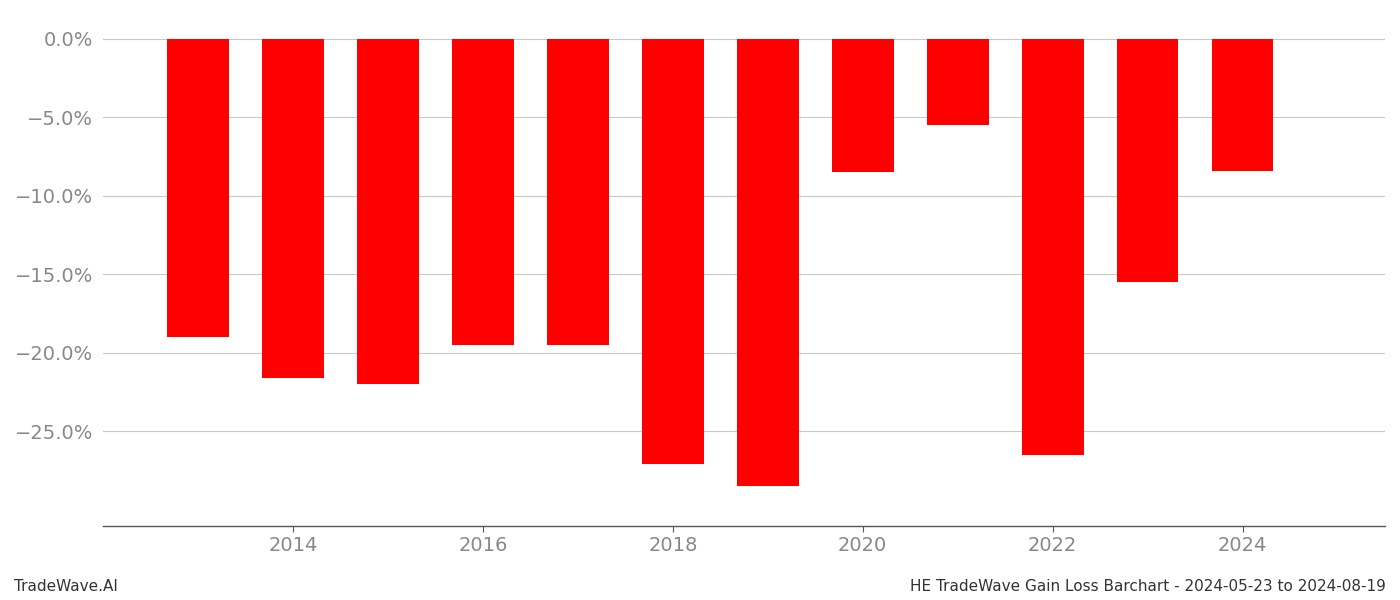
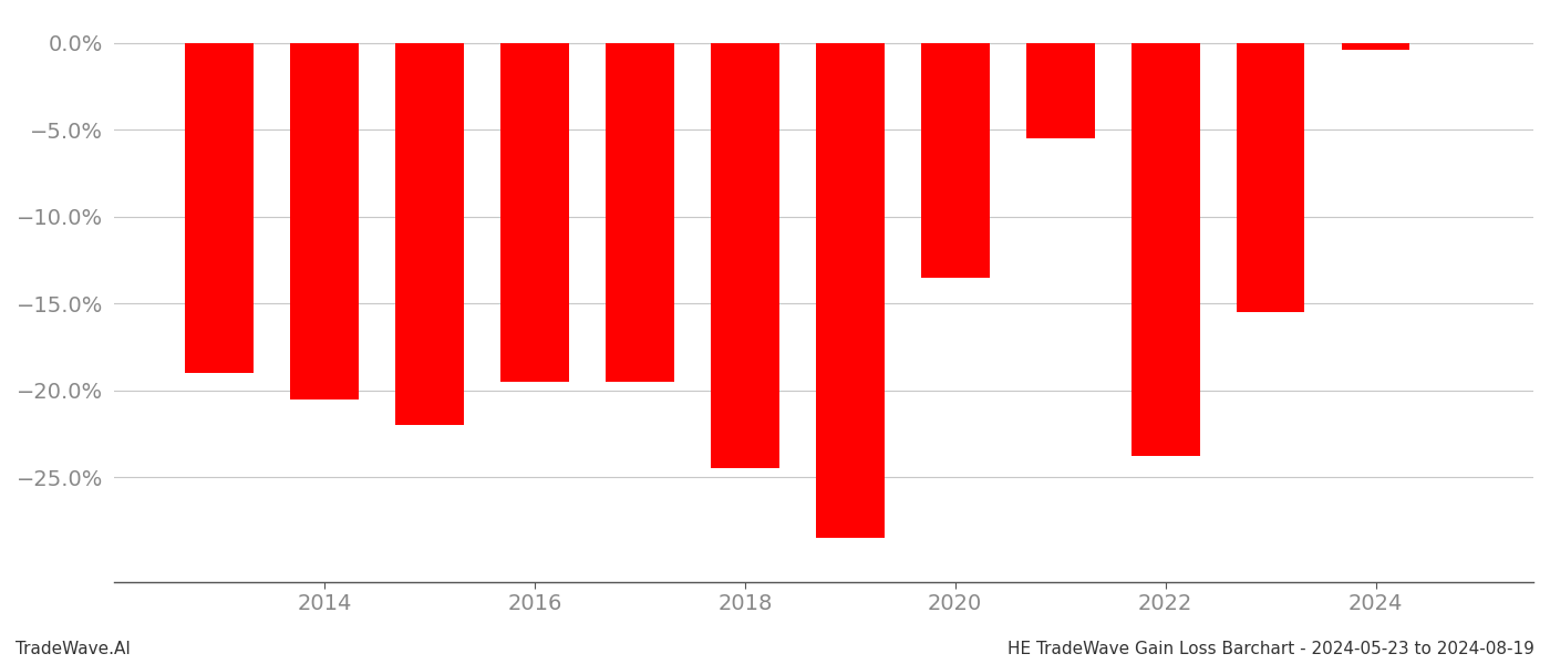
2014: -21.6% -> -20.5%
2018: -27.1% -> -24.5%
2020: -8.5% -> -13.5%
2022: -26.5% -> -23.8%
2024: -8.4% -> -0.4%
